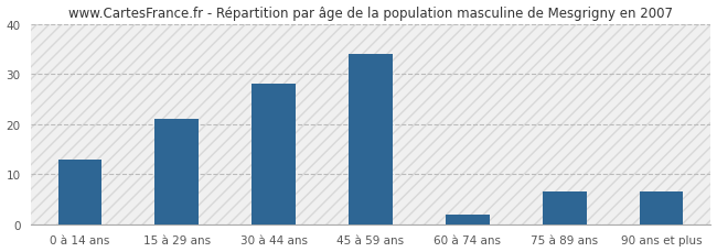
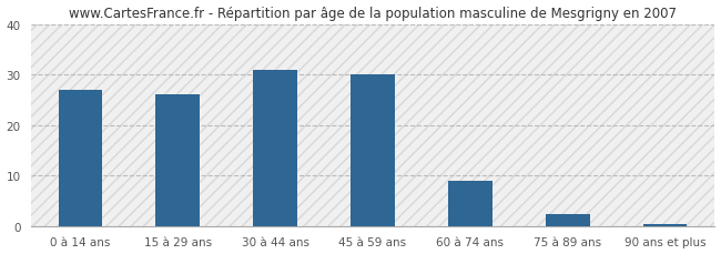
0 à 14 ans: 13.0 -> 27.0
15 à 29 ans: 21.0 -> 26.0
30 à 44 ans: 28.0 -> 31.0
45 à 59 ans: 34.0 -> 30.0
60 à 74 ans: 2.0 -> 9.0
75 à 89 ans: 6.5 -> 2.3
90 ans et plus: 6.5 -> 0.3
